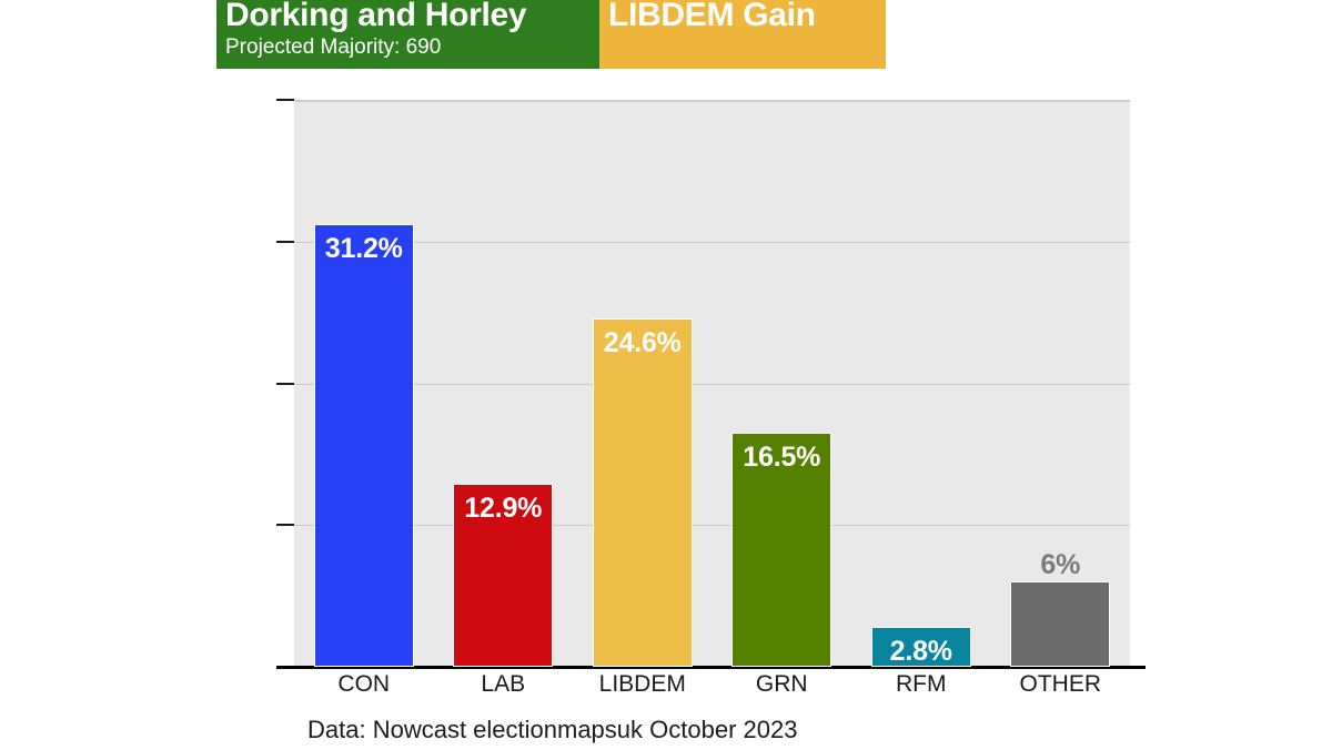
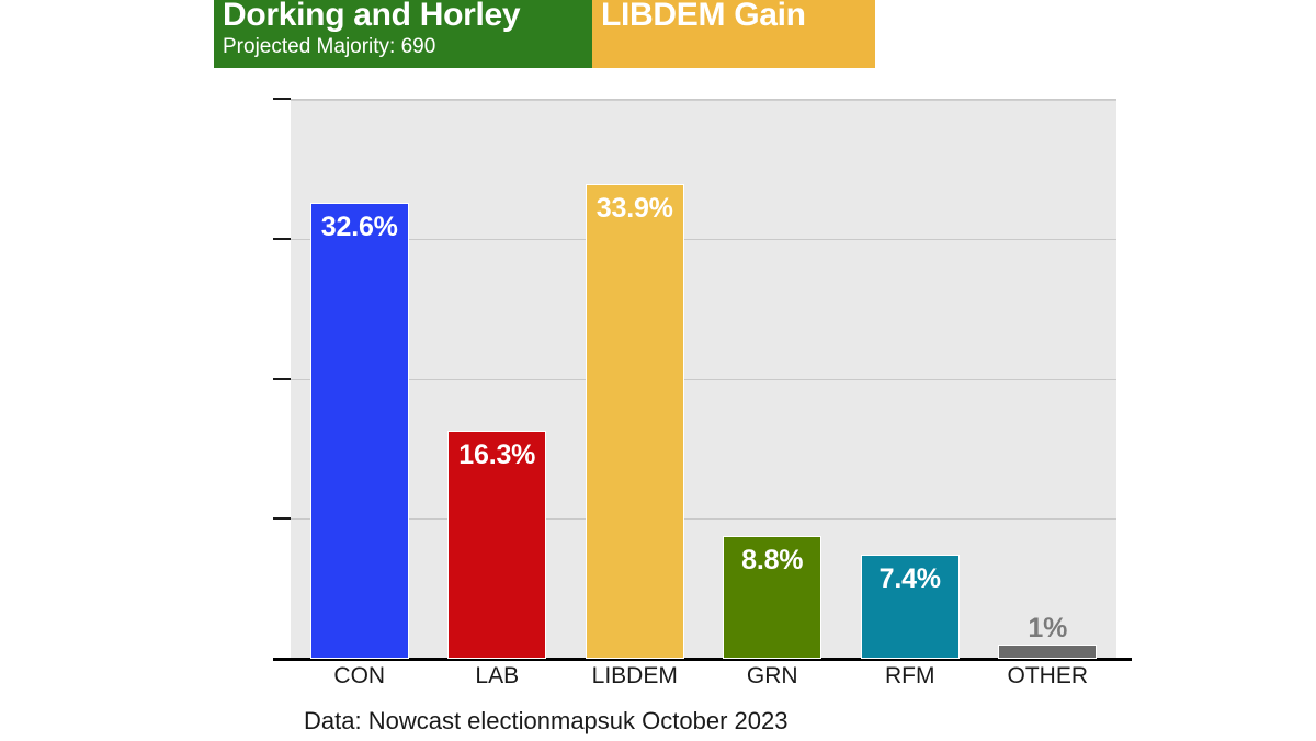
CON: 31.2% -> 32.6%
LAB: 12.9% -> 16.3%
LIBDEM: 24.6% -> 33.9%
GRN: 16.5% -> 8.8%
RFM: 2.8% -> 7.4%
OTHER: 6% -> 1%
